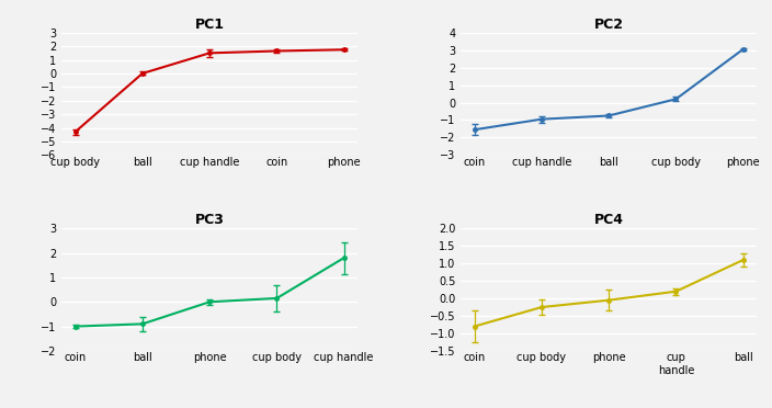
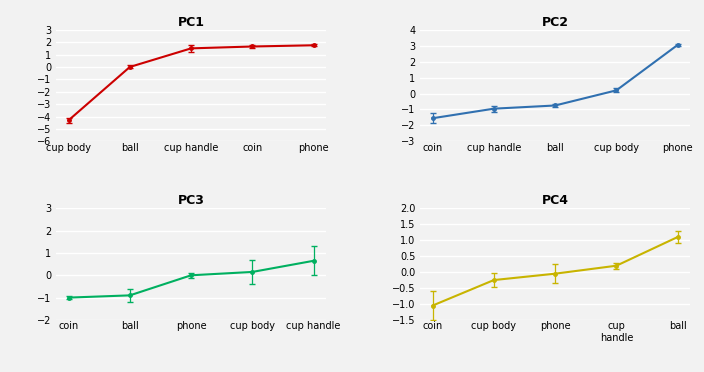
PC3/cup handle: 1.80 -> 0.65
PC4/coin: -0.80 -> -1.05
